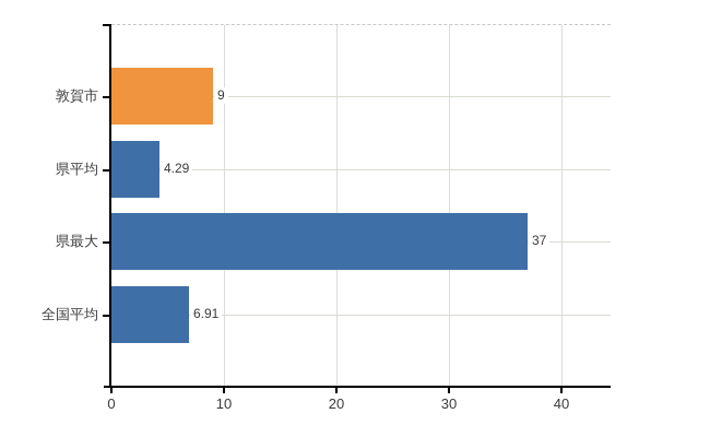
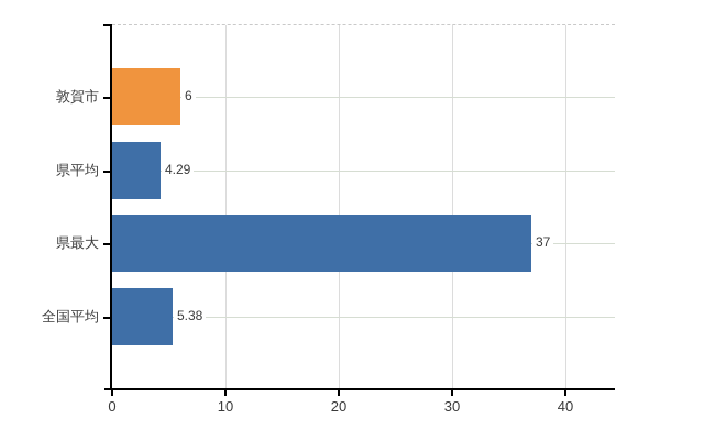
敦賀市: 9 -> 6
全国平均: 6.91 -> 5.38
